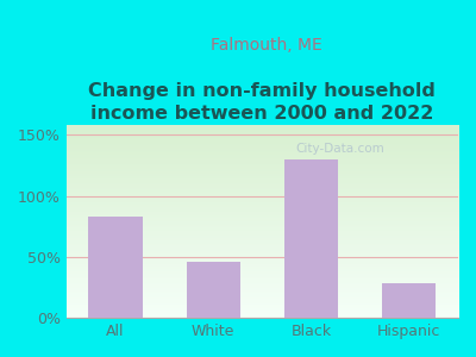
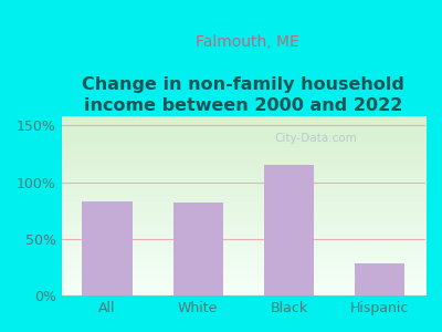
White: 46% -> 82%
Black: 130% -> 115%
